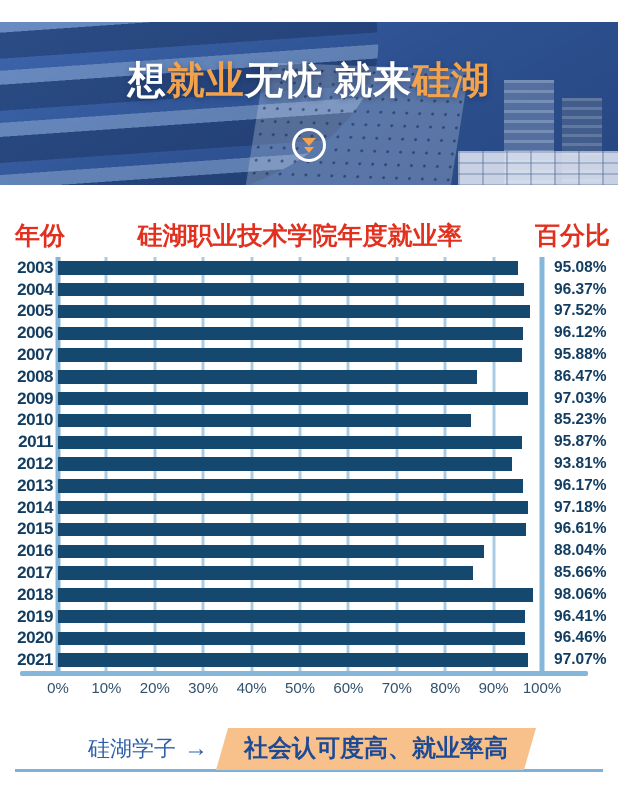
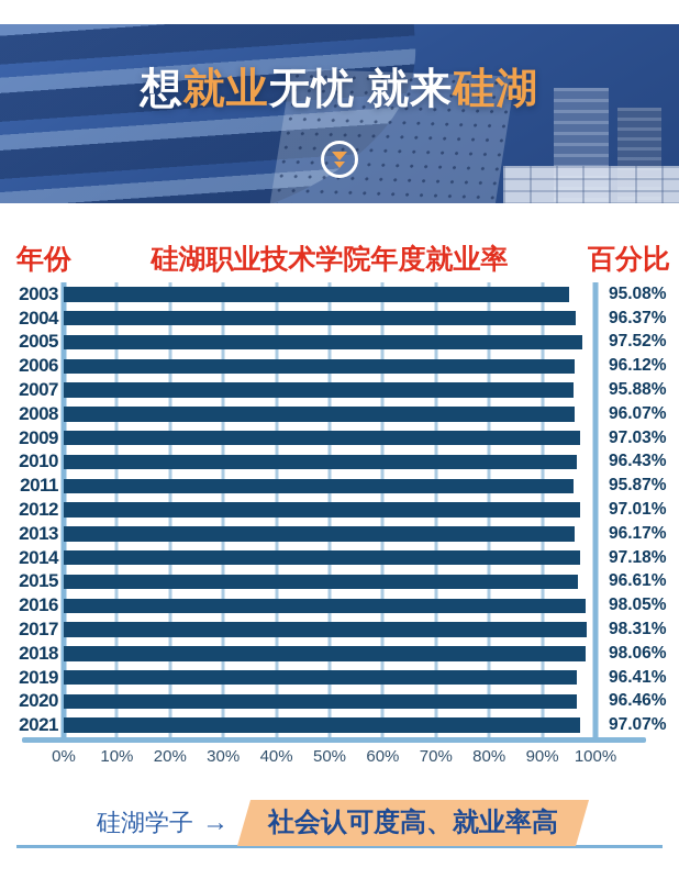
2008: 86.47% -> 96.07%
2010: 85.23% -> 96.43%
2012: 93.81% -> 97.01%
2016: 88.04% -> 98.05%
2017: 85.66% -> 98.31%
